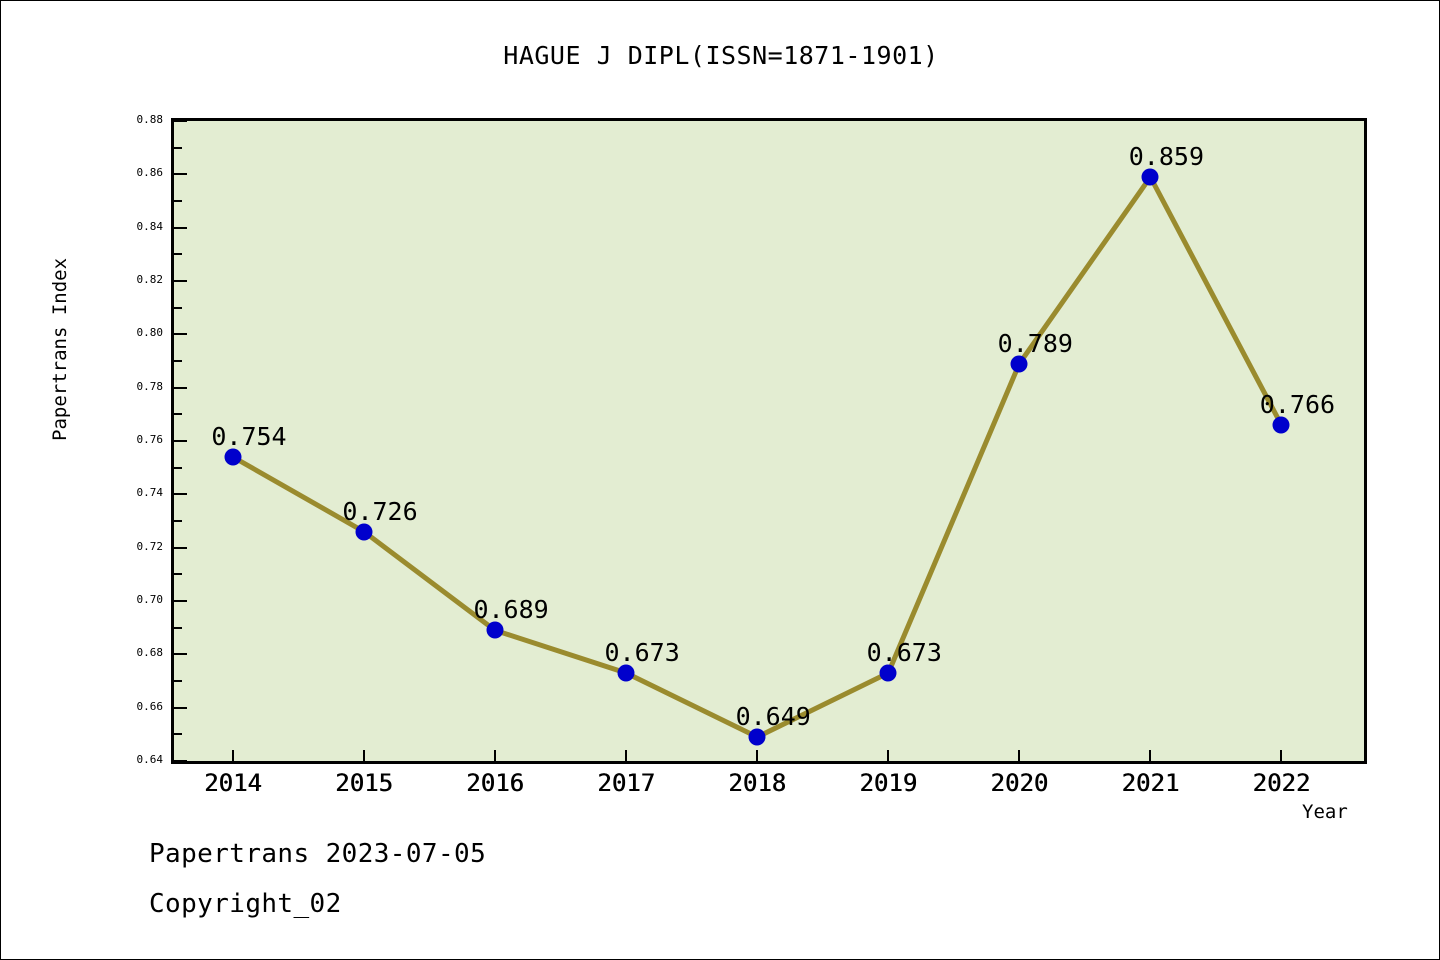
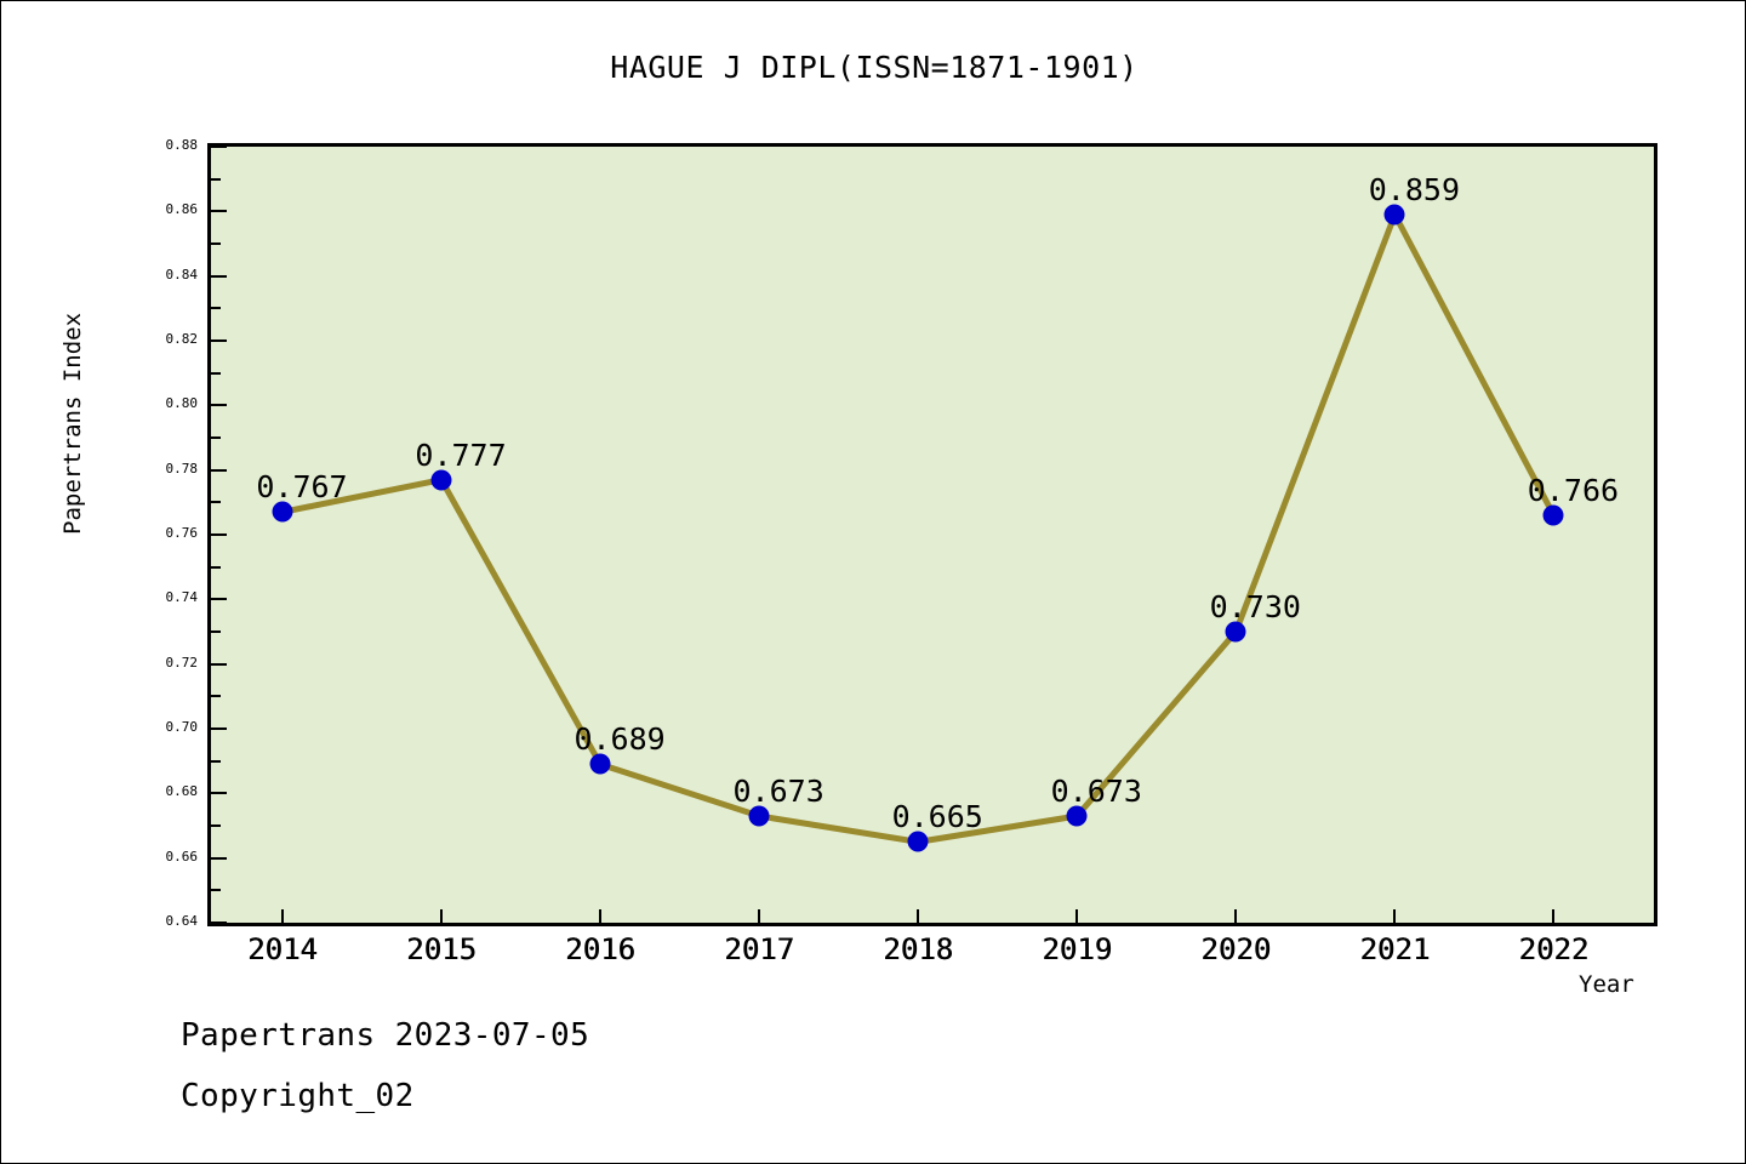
2014: 0.754 -> 0.767
2015: 0.726 -> 0.777
2018: 0.649 -> 0.665
2020: 0.789 -> 0.730
